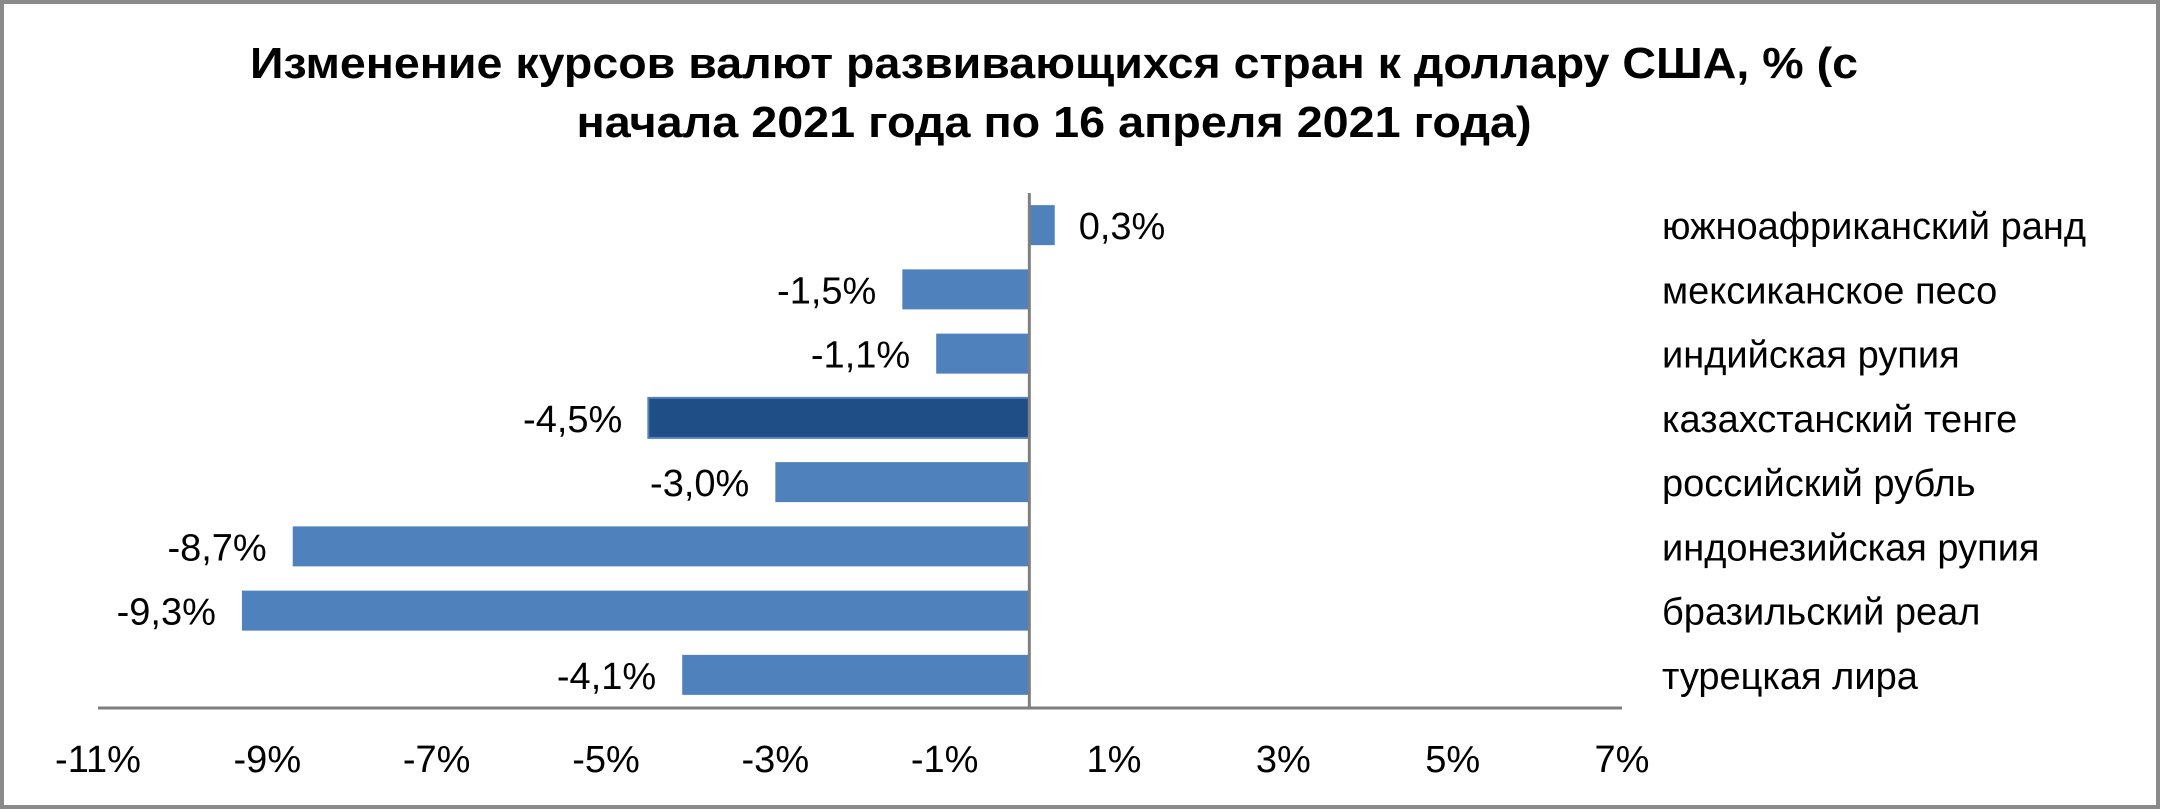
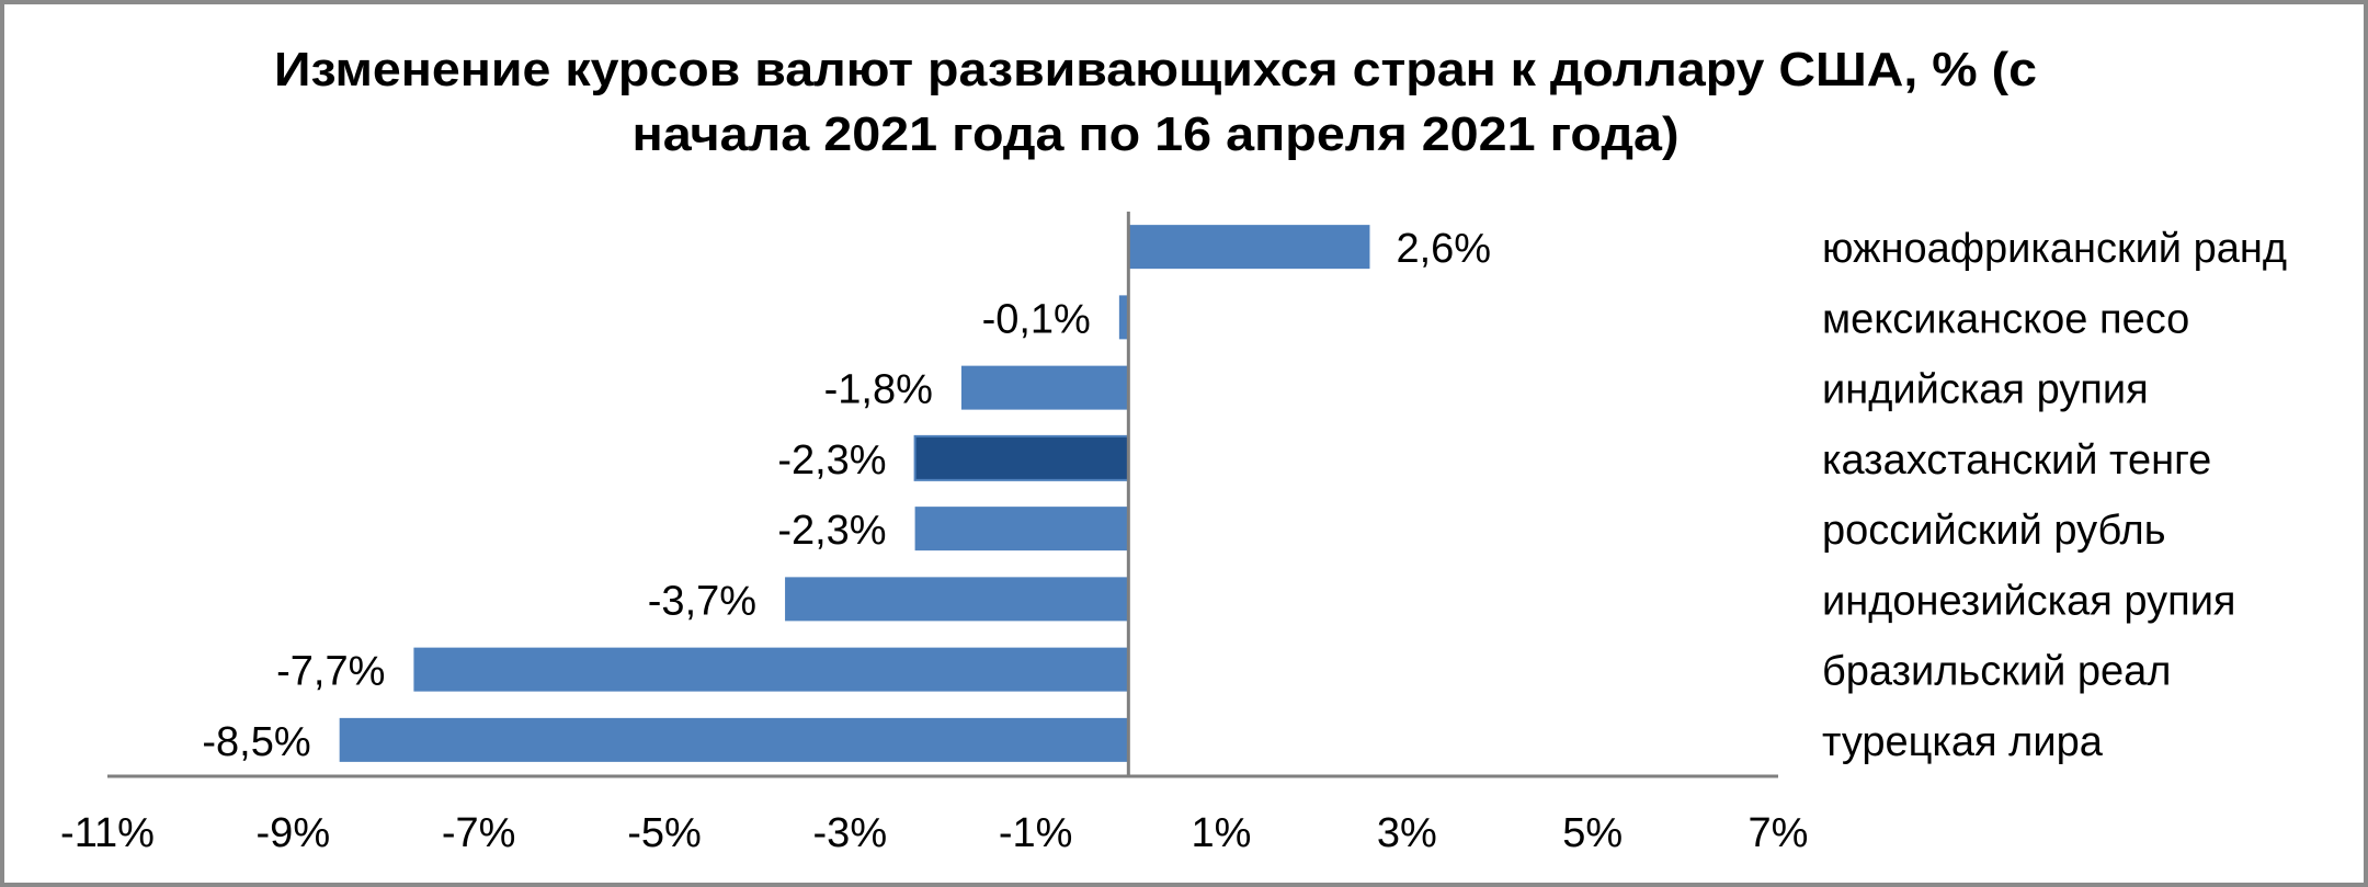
южноафриканский ранд: 0,3% -> 2,6%
мексиканское песо: -1,5% -> -0,1%
индийская рупия: -1,1% -> -1,8%
казахстанский тенге: -4,5% -> -2,3%
российский рубль: -3,0% -> -2,3%
индонезийская рупия: -8,7% -> -3,7%
бразильский реал: -9,3% -> -7,7%
турецкая лира: -4,1% -> -8,5%
